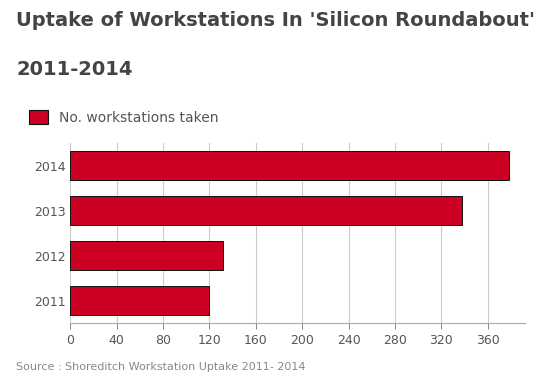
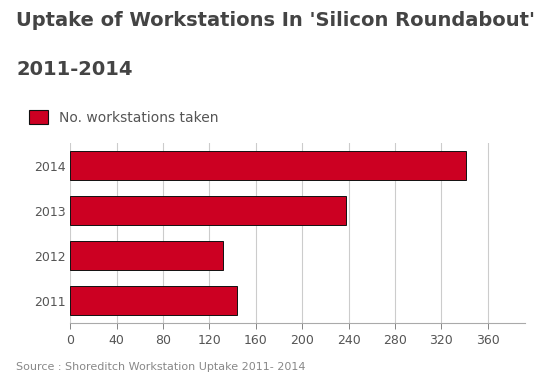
2014: 378 -> 341
2013: 338 -> 238
2011: 120 -> 144
